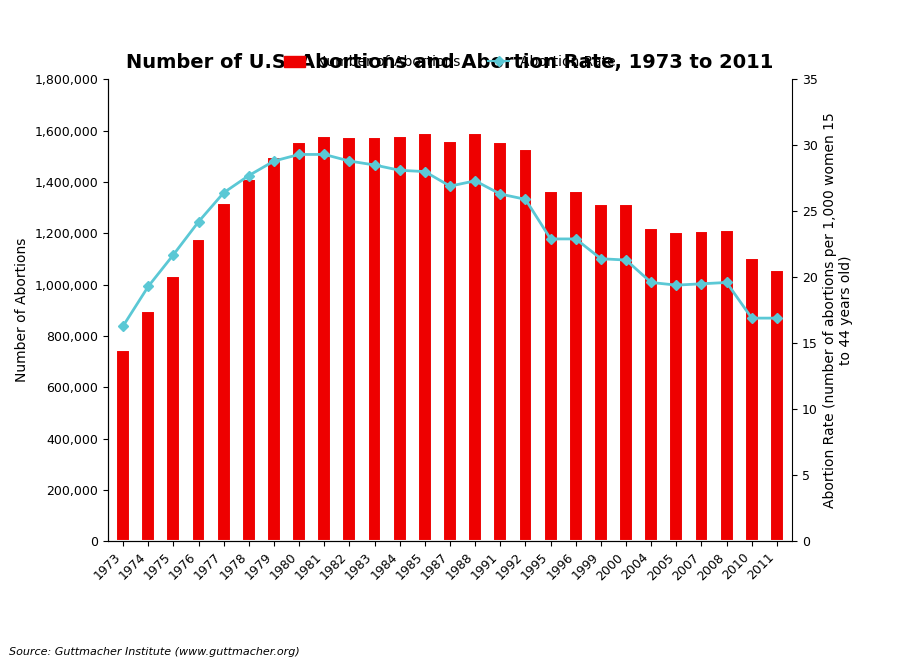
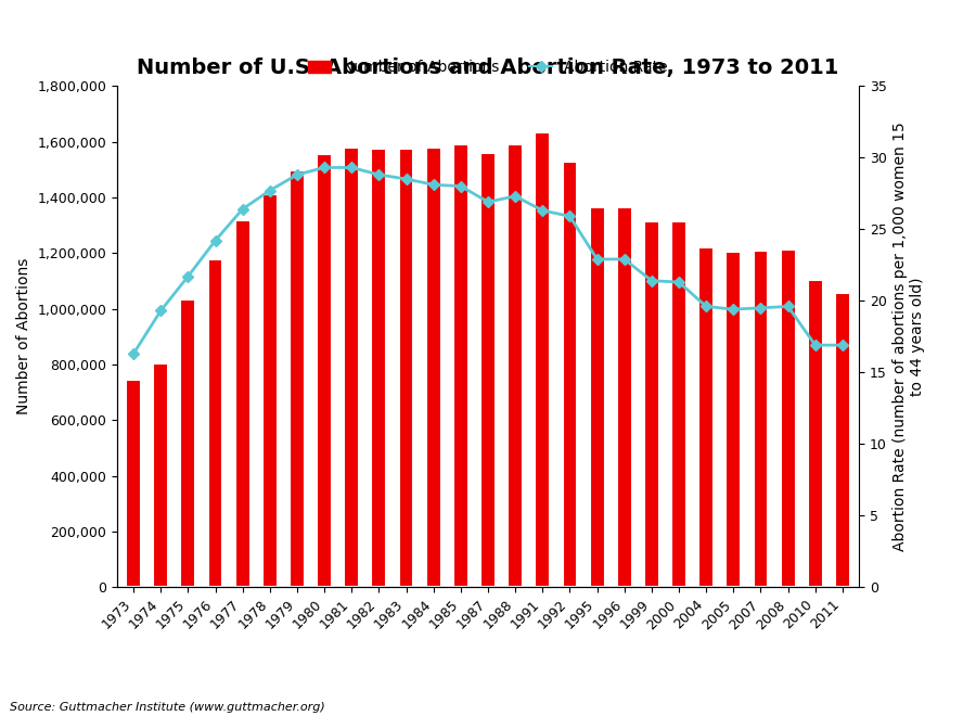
Number of Abortions/1974: 899,000 -> 805,000
Number of Abortions/1991: 1,557,000 -> 1,635,000
